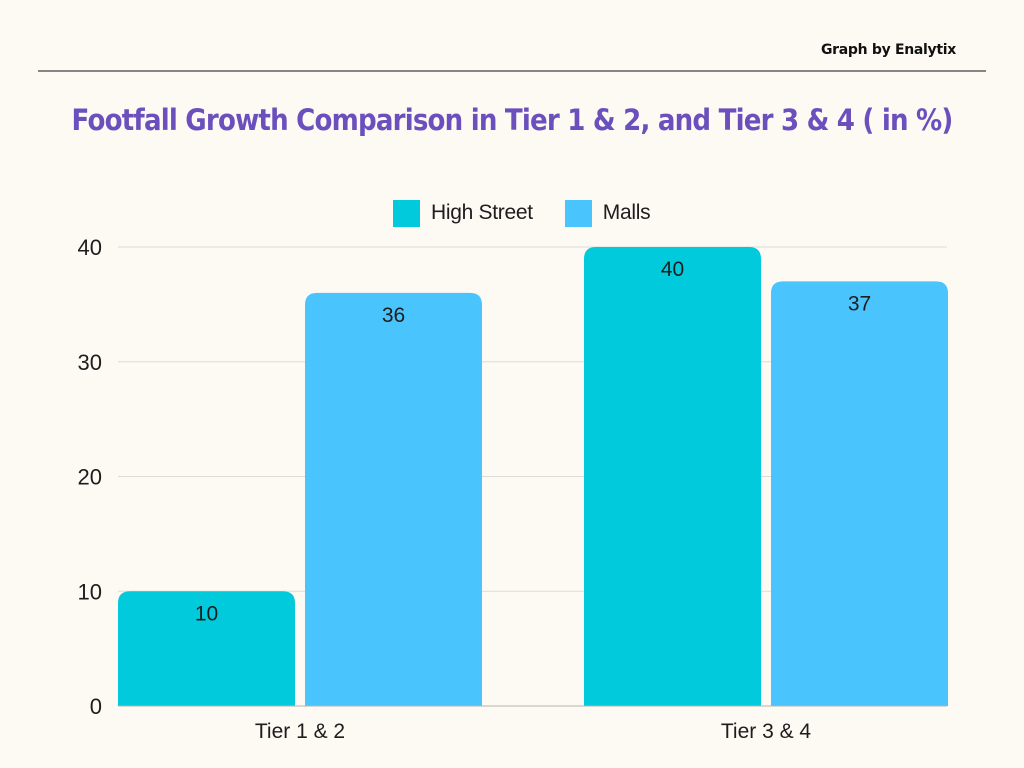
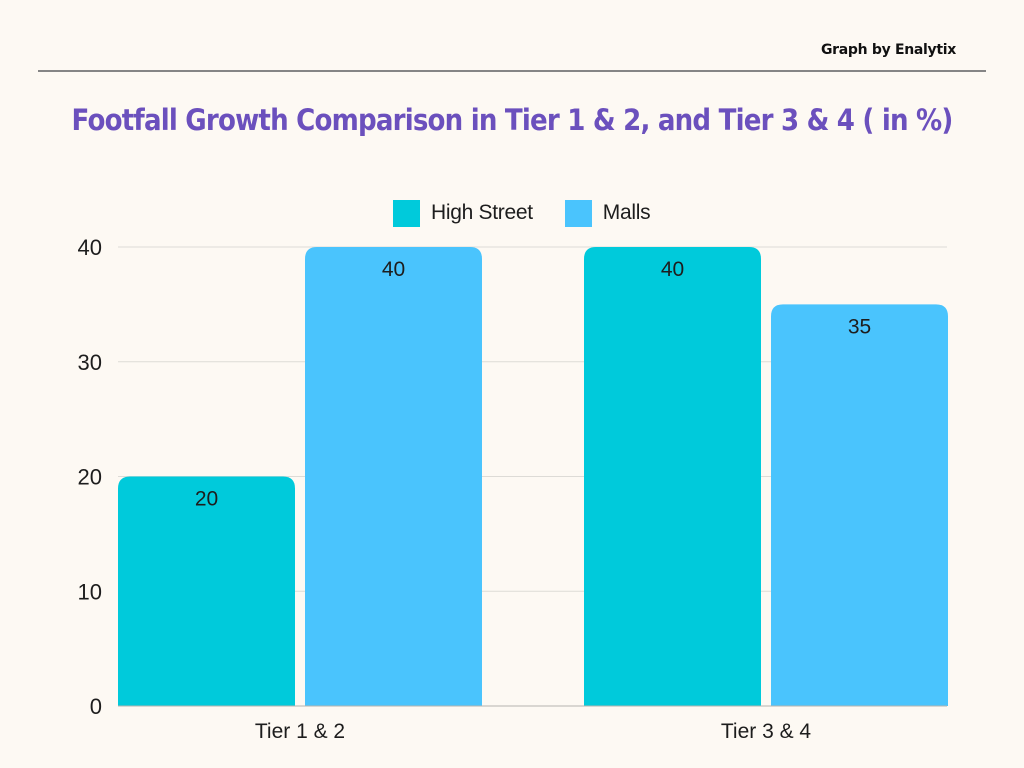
High Street/Tier 1 & 2: 10 -> 20
Malls/Tier 1 & 2: 36 -> 40
Malls/Tier 3 & 4: 37 -> 35
